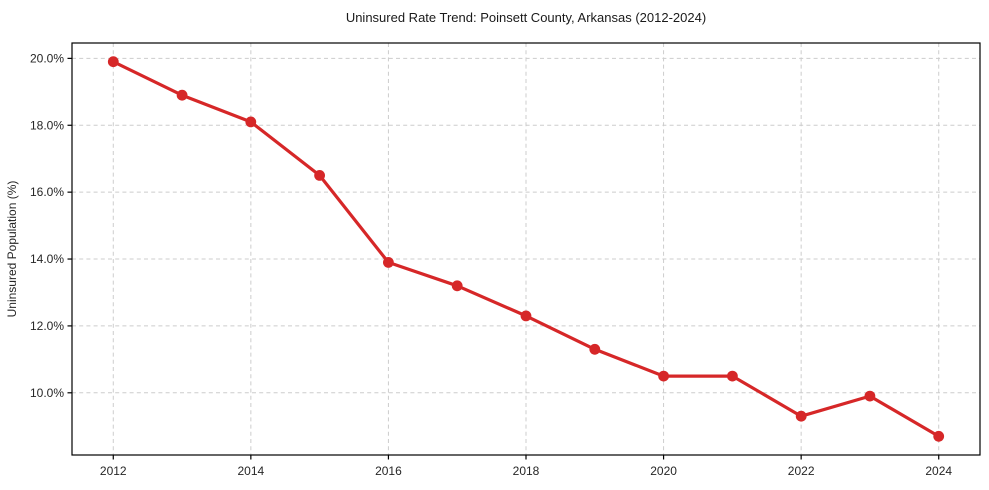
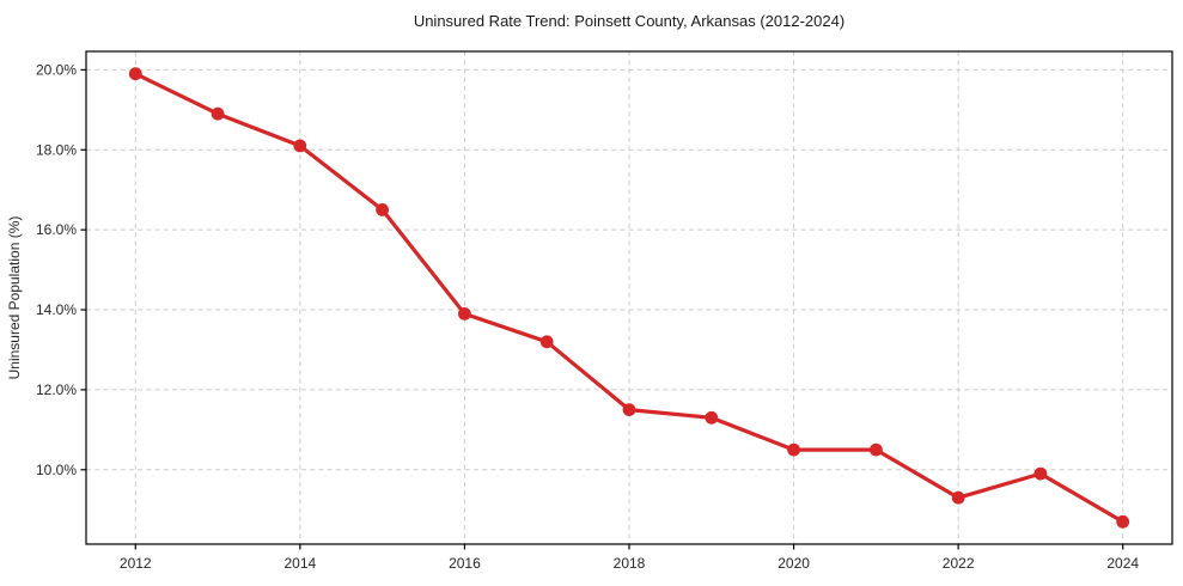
2018: 12.3% -> 11.5%
